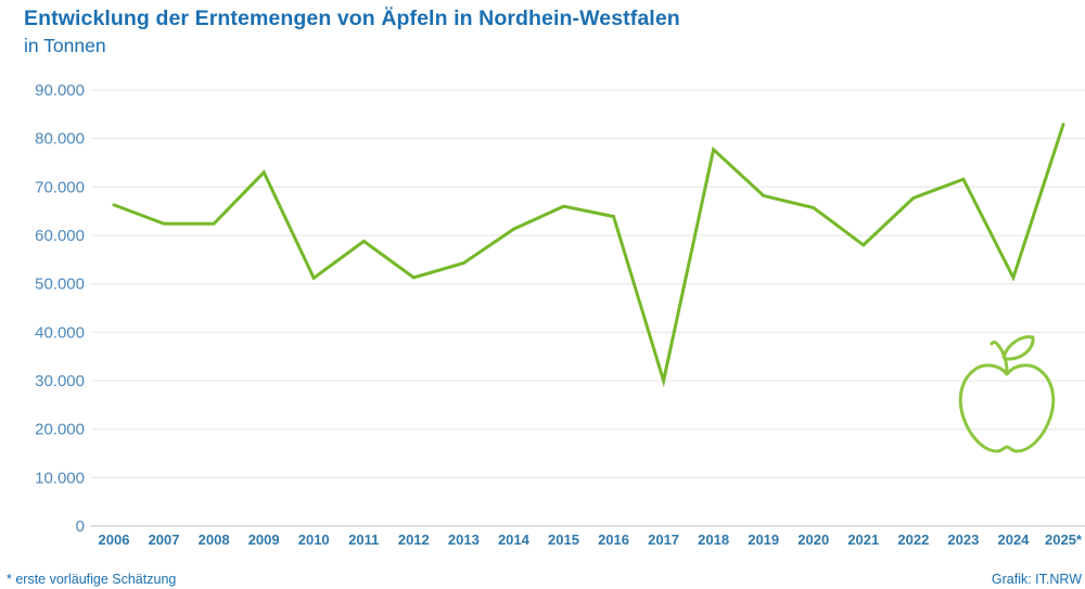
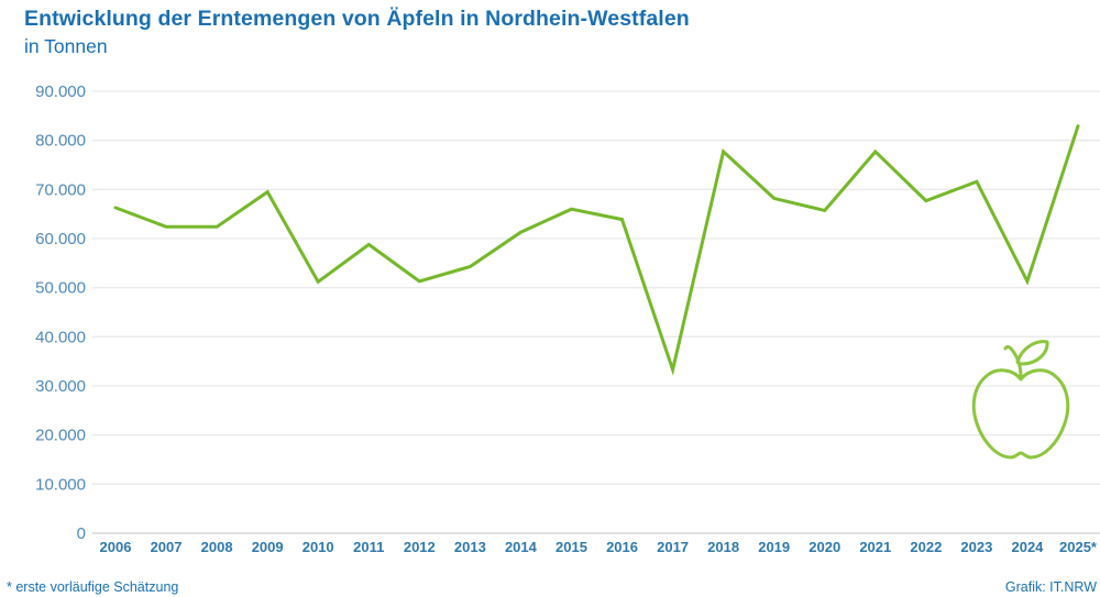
2009: 73000 -> 70000
2017: 30000 -> 33000
2021: 58000 -> 78000
